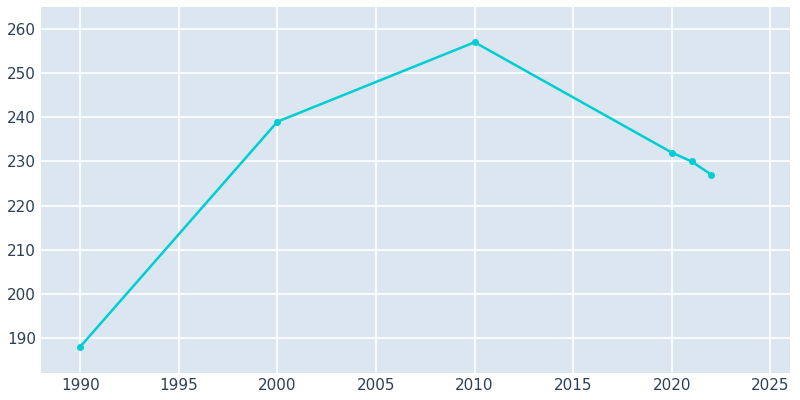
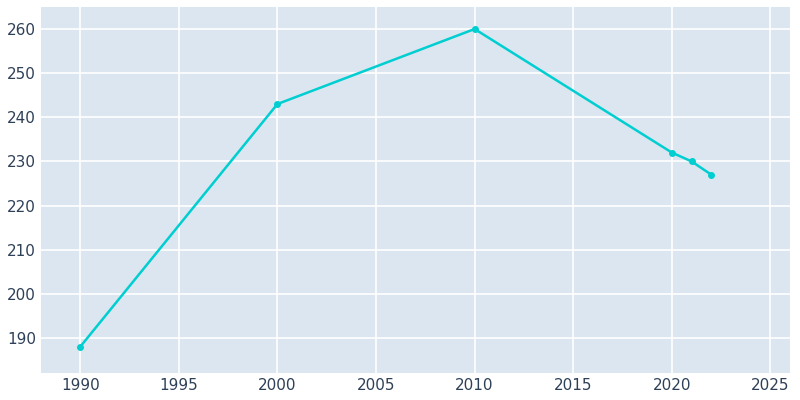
2000: 239 -> 243
2010: 257 -> 260
